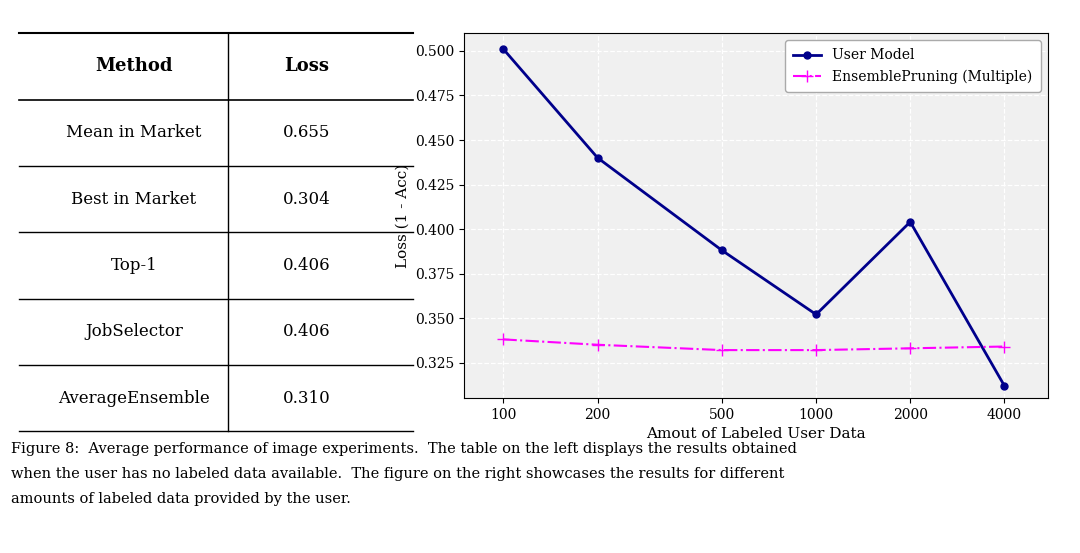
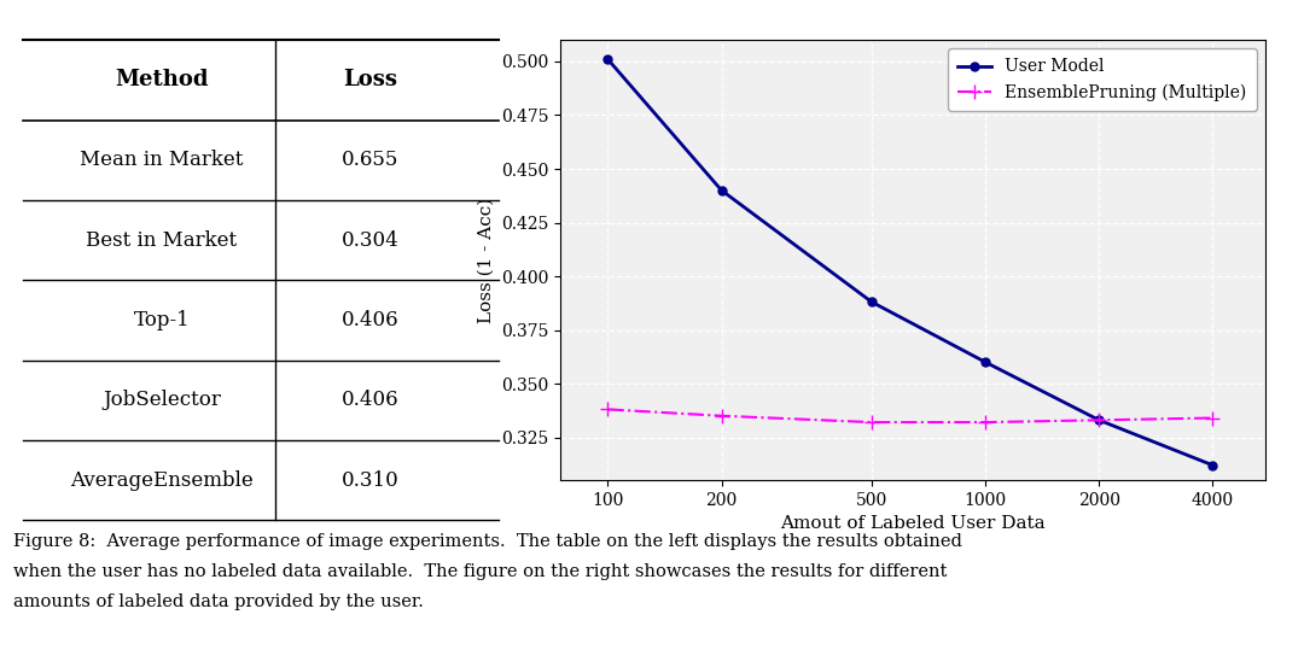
User Model/1000: 0.352 -> 0.360
User Model/2000: 0.404 -> 0.333
